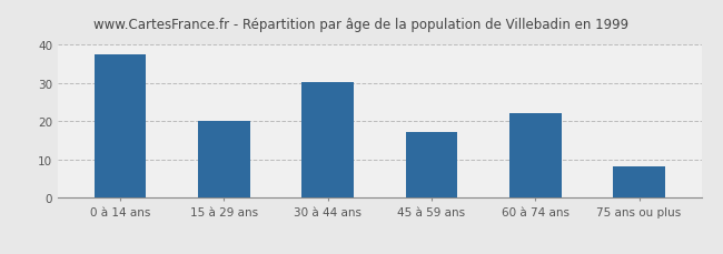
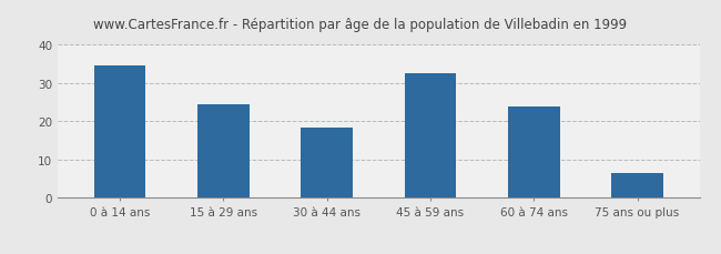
0 à 14 ans: 37.5 -> 34.5
15 à 29 ans: 20.2 -> 24.5
30 à 44 ans: 30.2 -> 18.5
45 à 59 ans: 17.3 -> 32.5
60 à 74 ans: 22.2 -> 24.0
75 ans ou plus: 8.2 -> 6.5
